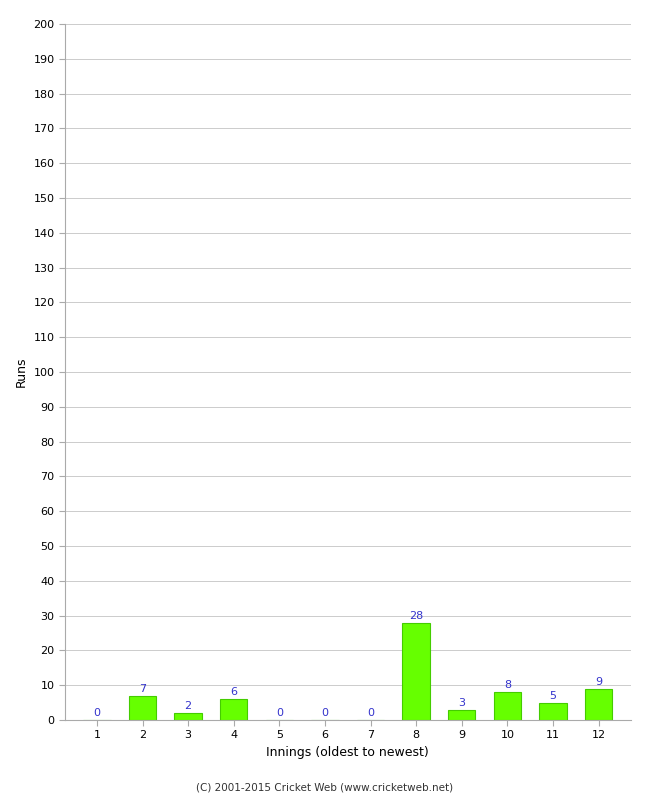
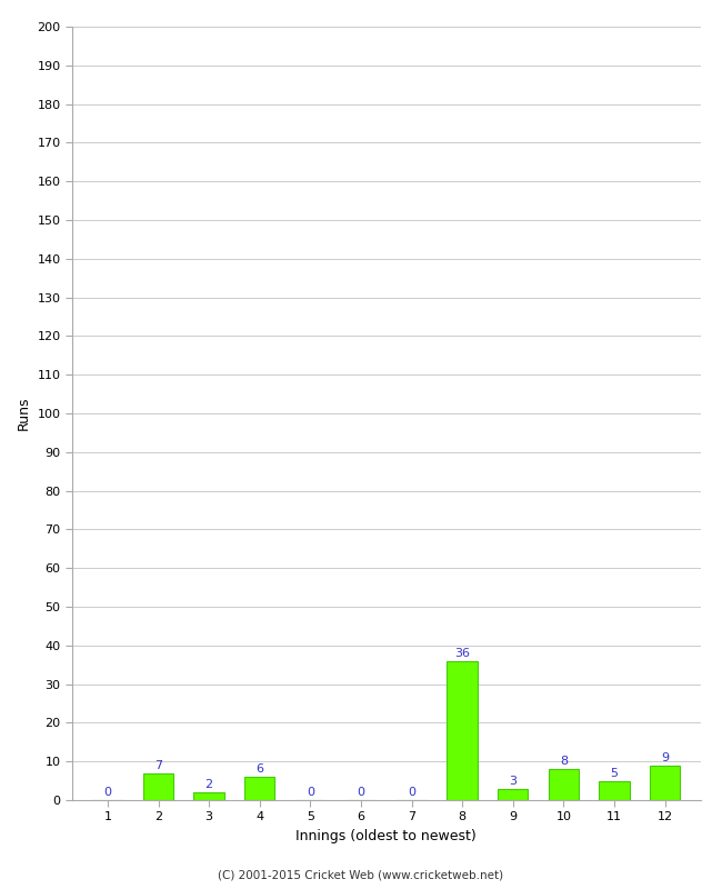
8: 28 -> 36
